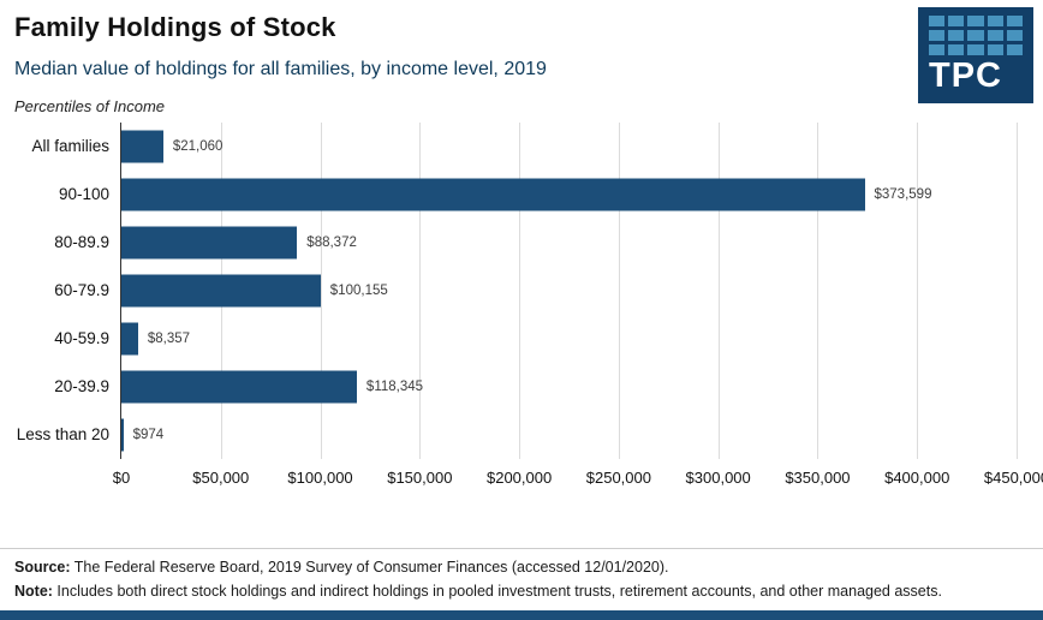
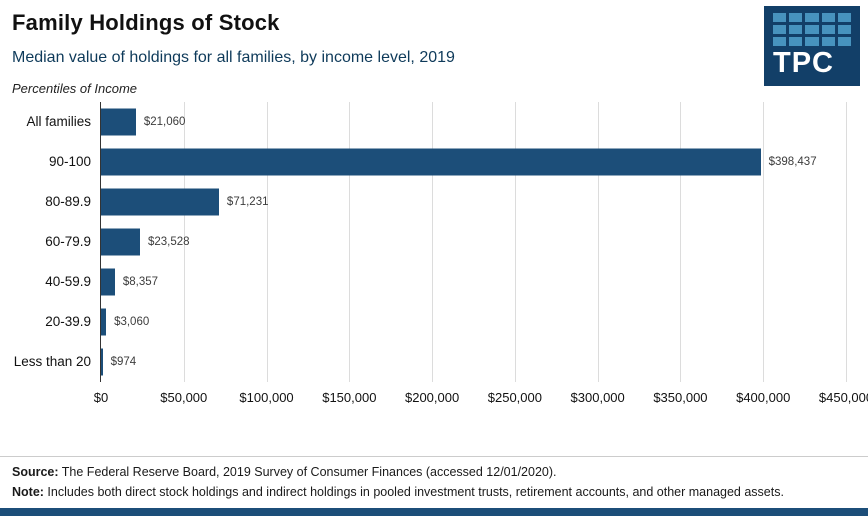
90-100: $373,599 -> $398,437
80-89.9: $88,372 -> $71,231
60-79.9: $100,155 -> $23,528
20-39.9: $118,345 -> $3,060
